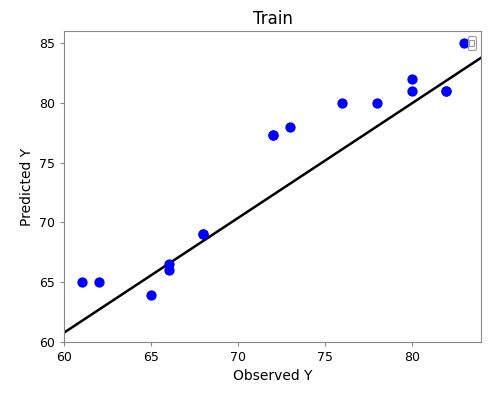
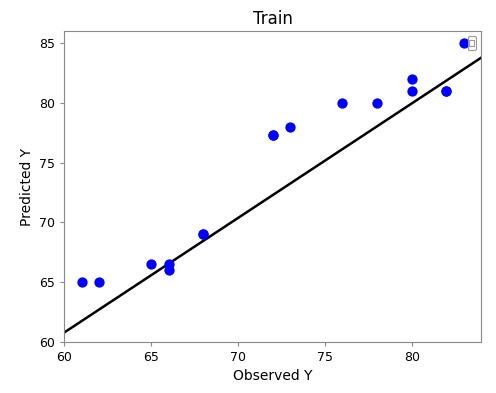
65: 63.9 -> 66.5
